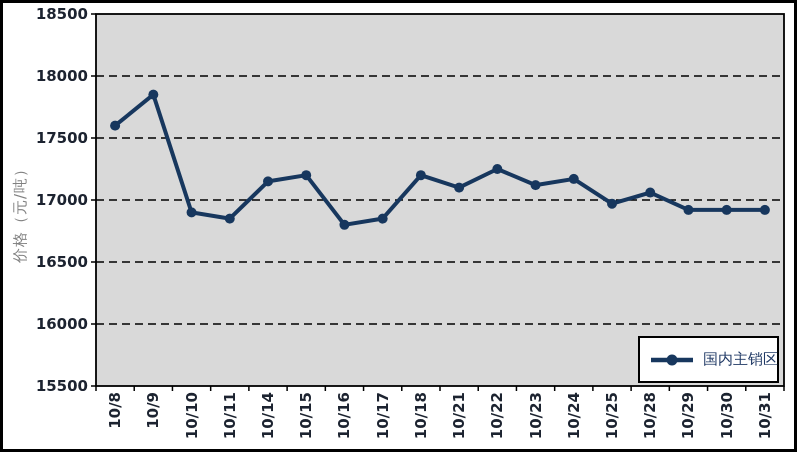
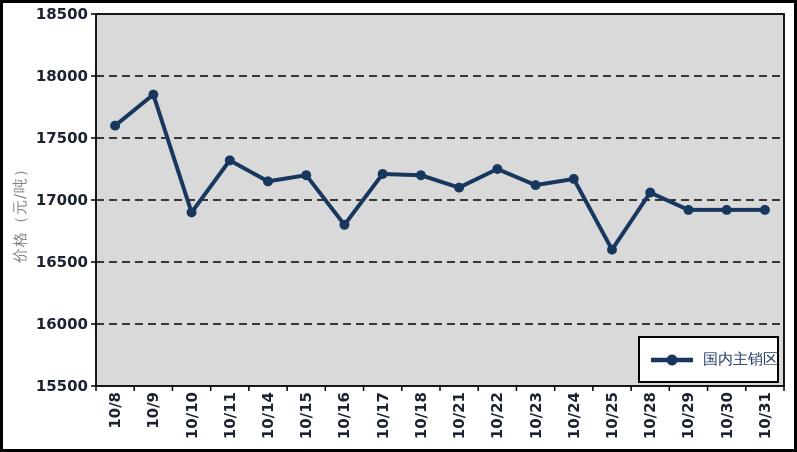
10/11: 16850 -> 17320
10/17: 16850 -> 17210
10/25: 16970 -> 16600
